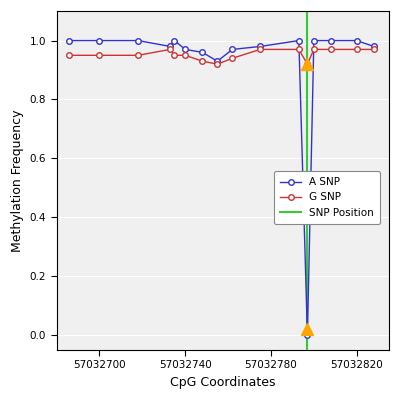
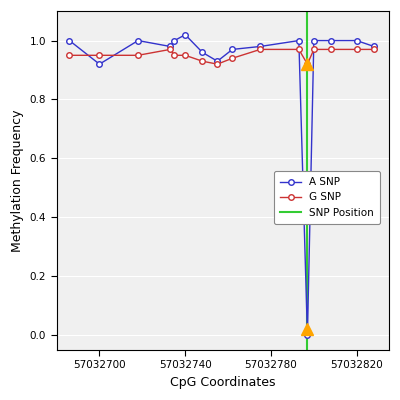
A SNP/57032700: 1.00 -> 0.92
A SNP/57032740: 0.97 -> 1.02
